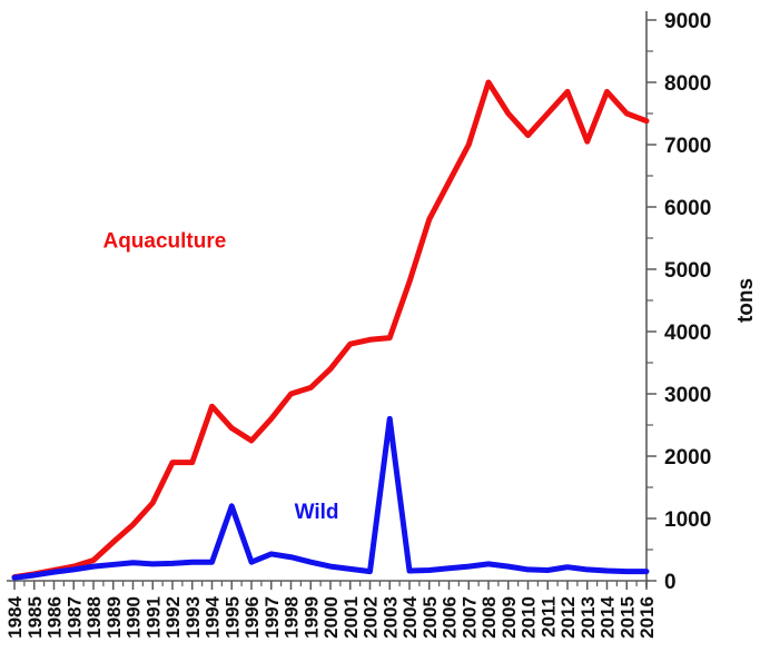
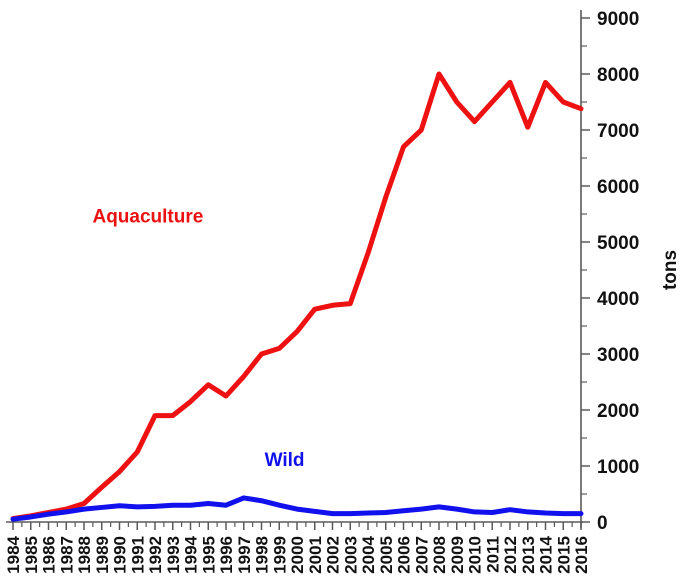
Aquaculture/1994: 2800 -> 2200
Wild/1995: 1200 -> 300
Wild/2003: 2600 -> 200
Aquaculture/2006: 6400 -> 6700
